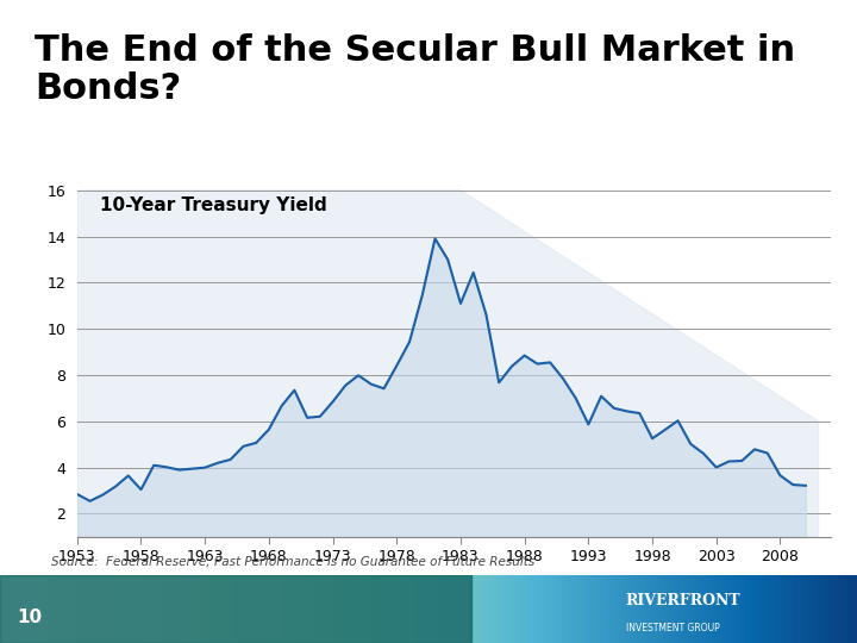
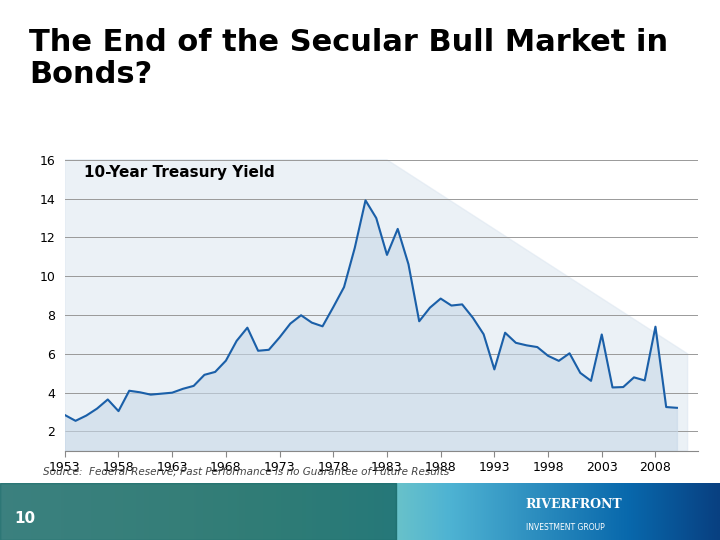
1993: 5.9 -> 5.2
1998: 5.3 -> 5.9
2003: 4.0 -> 7.0
2008: 3.7 -> 7.4
